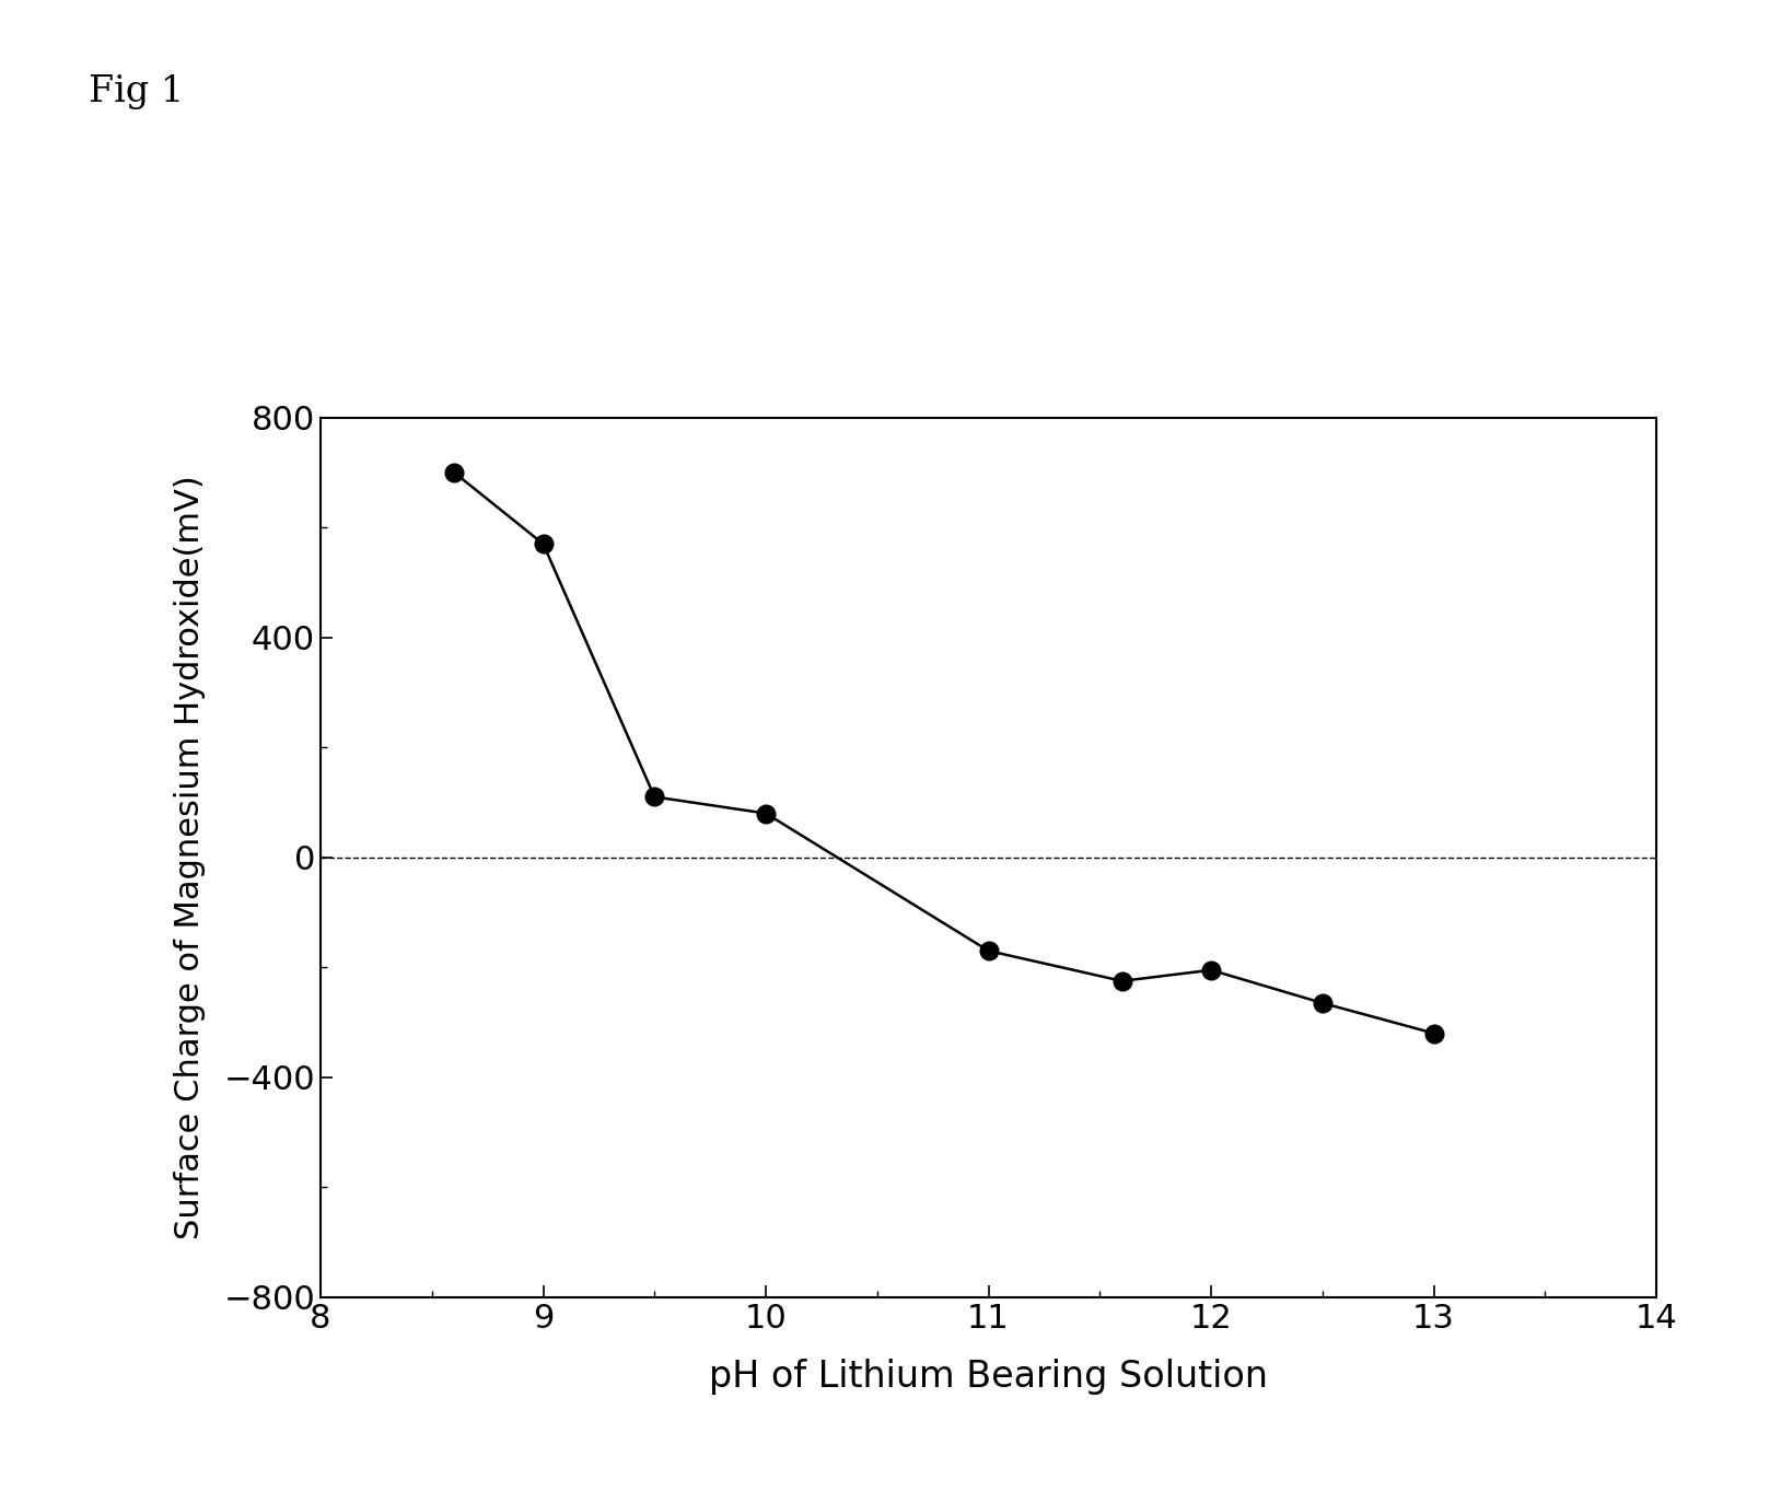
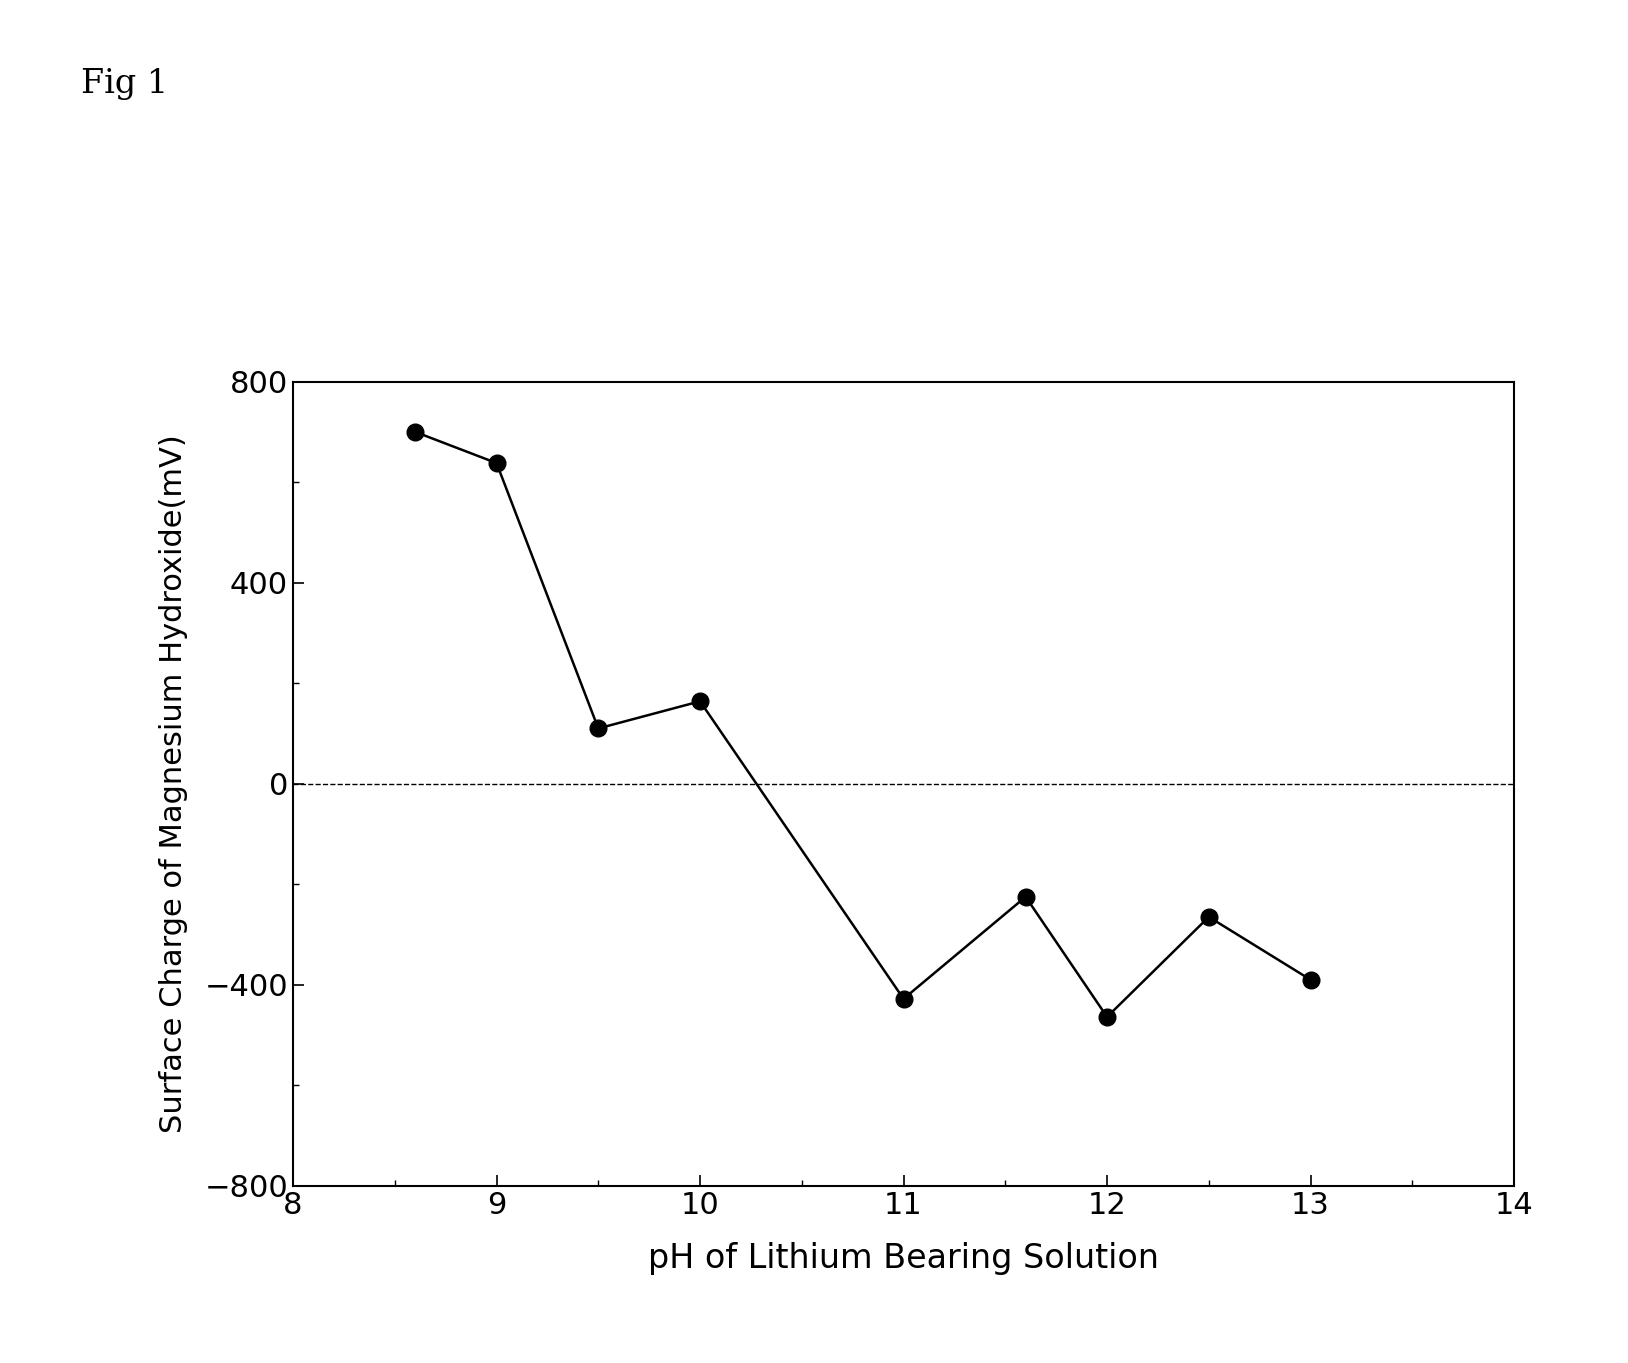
9: 570 -> 638
10: 80 -> 164
11: -170 -> -428
12: -205 -> -464
13: -320 -> -390
